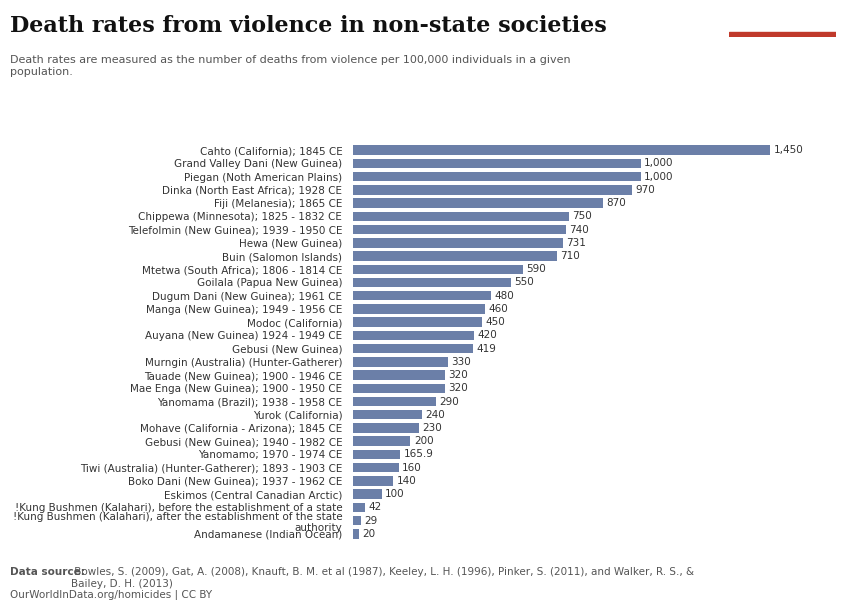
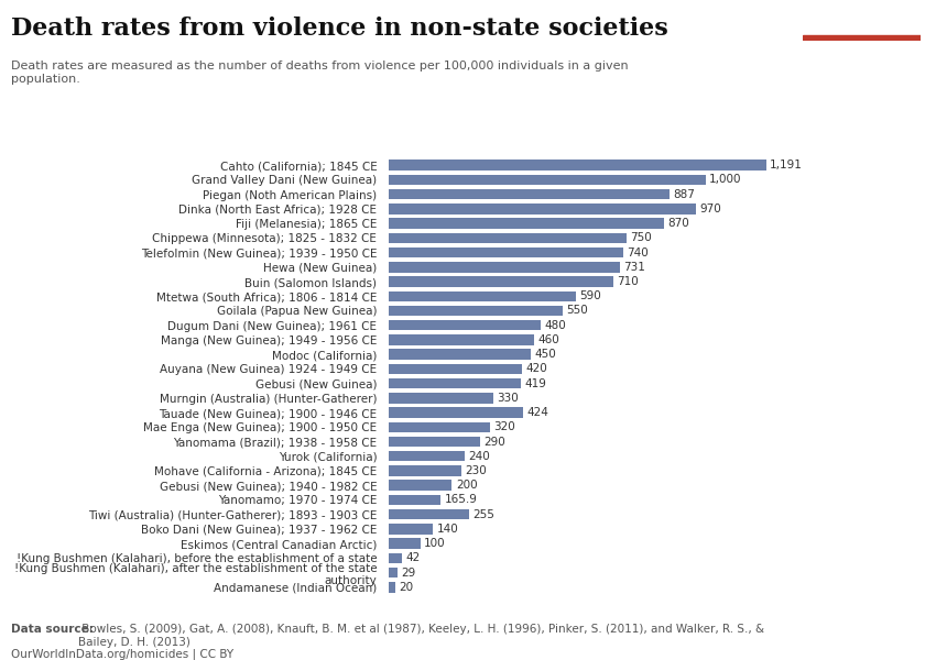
Cahto (California); 1845 CE: 1,450 -> 1,191
Piegan (Noth American Plains): 1,000 -> 887
Tauade (New Guinea); 1900 - 1946 CE: 320 -> 424
Tiwi (Australia) (Hunter-Gatherer); 1893 - 1903 CE: 160 -> 255
